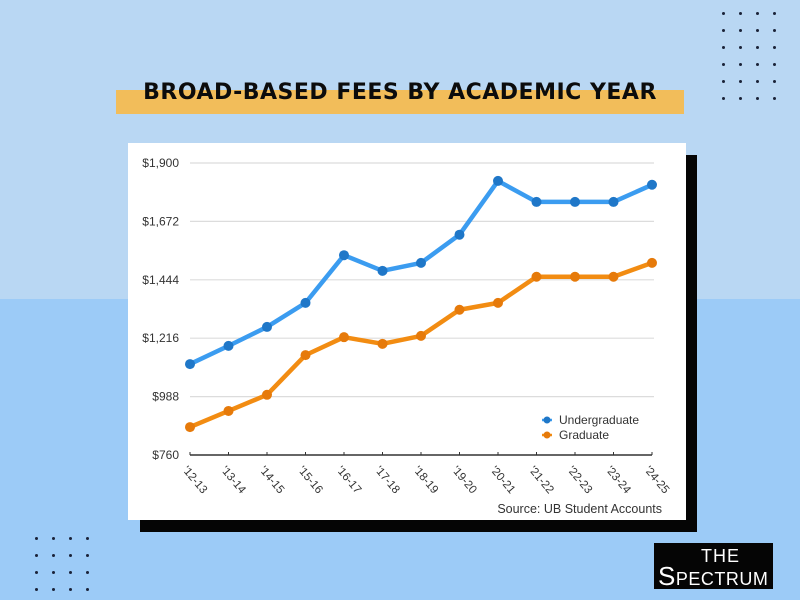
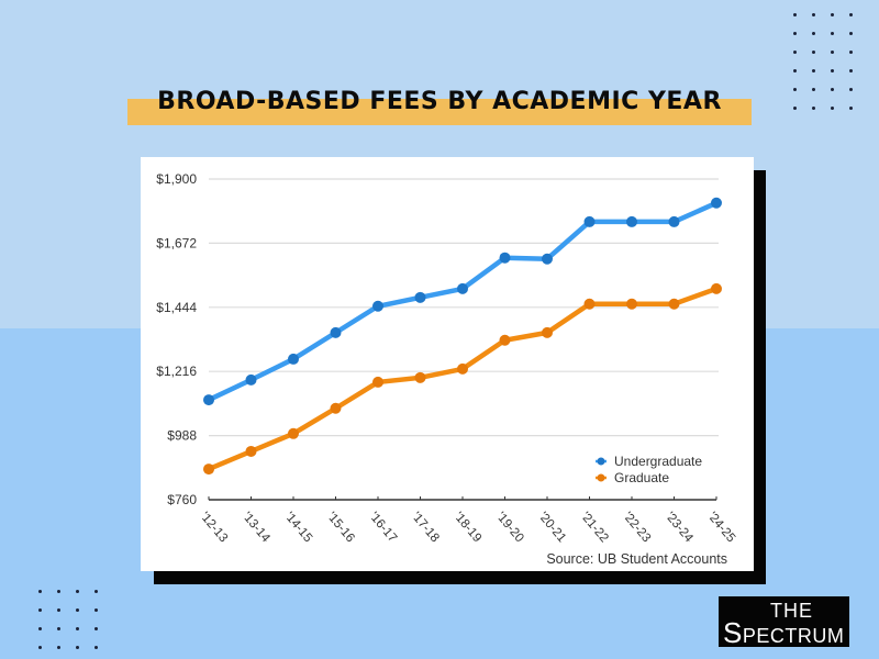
Graduate/'15-16: $1150 -> $1080
Undergraduate/'16-17: $1540 -> $1450
Graduate/'16-17: $1220 -> $1180
Undergraduate/'20-21: $1830 -> $1620
